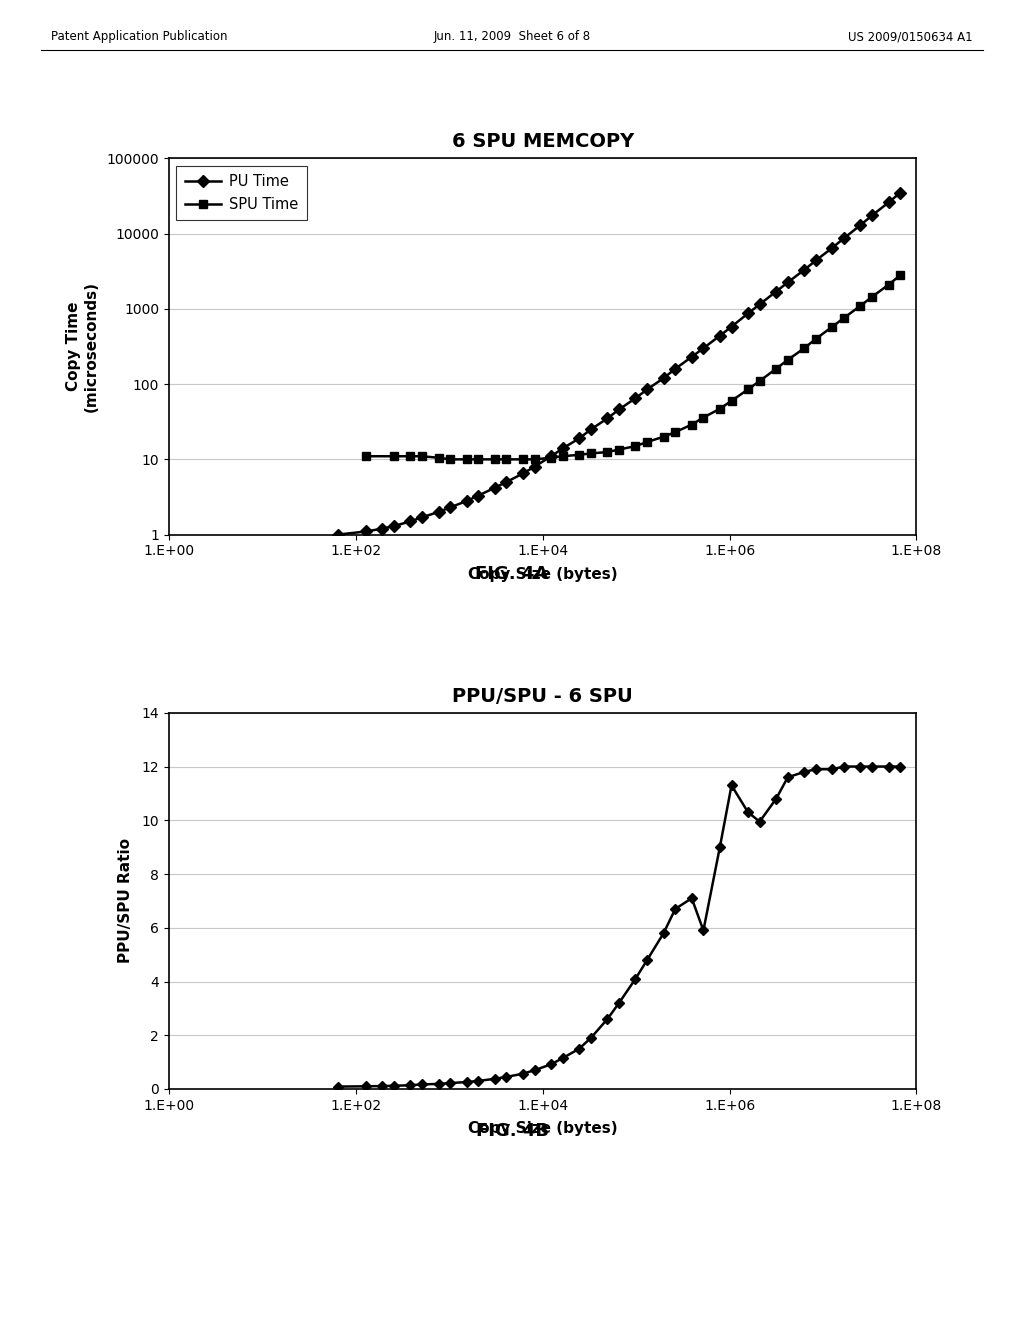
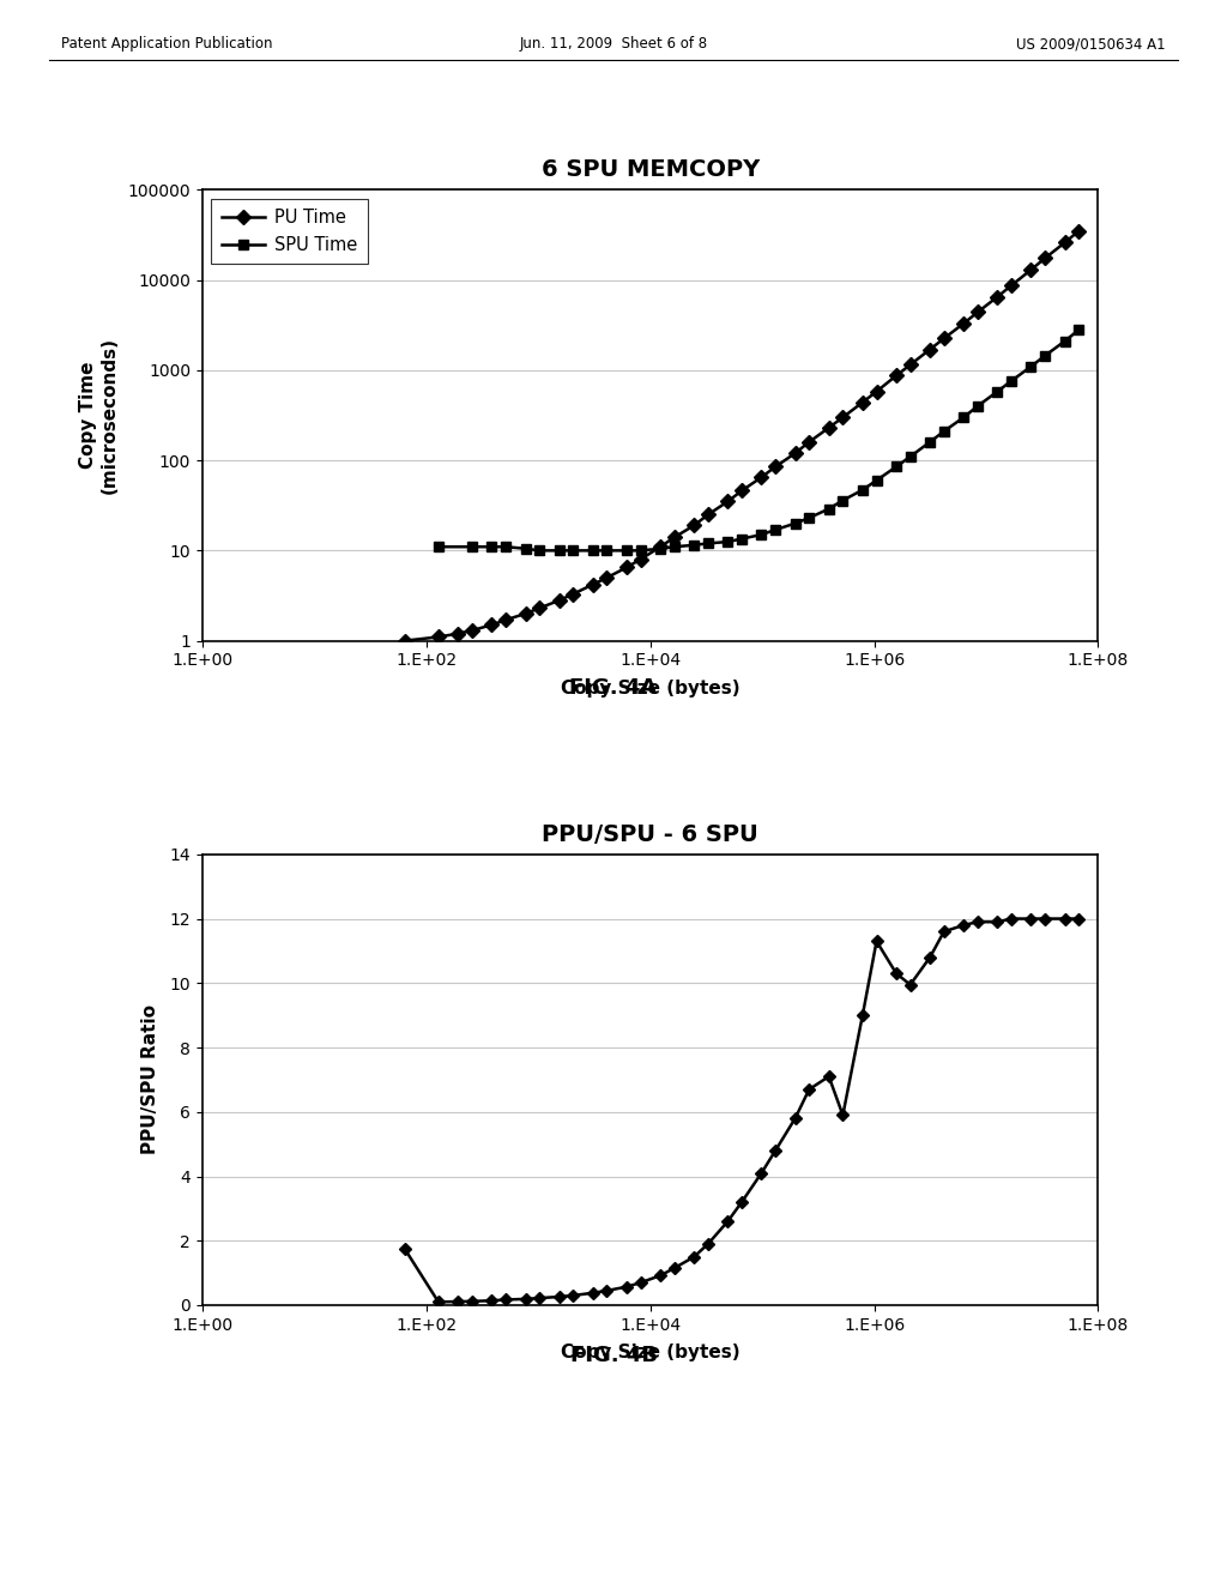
PPU/SPU - 6 SPU/1.E+00: 0.09 -> 1.75
